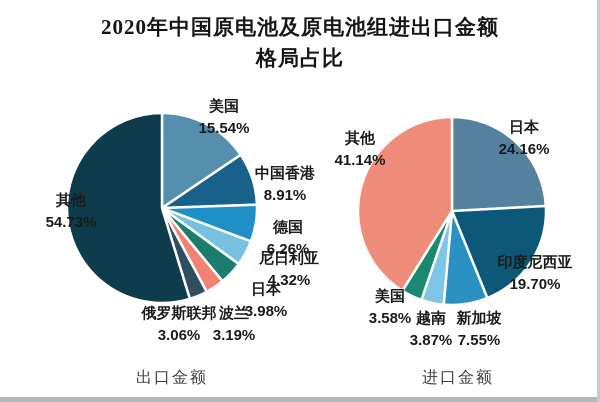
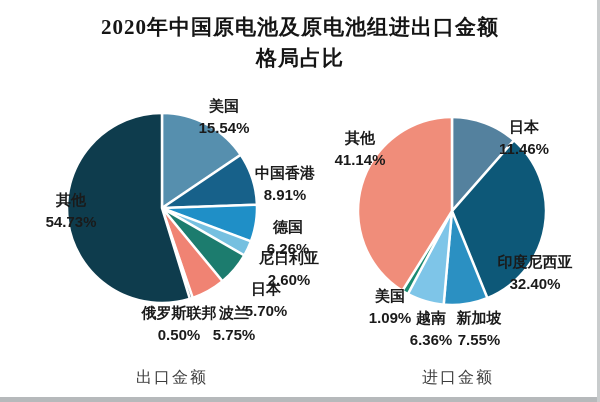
出口金额/尼日利亚: 4.32% -> 2.60%
出口金额/日本: 3.98% -> 5.70%
出口金额/波兰: 3.19% -> 5.75%
出口金额/俄罗斯联邦: 3.06% -> 0.50%
进口金额/日本: 24.16% -> 11.46%
进口金额/印度尼西亚: 19.70% -> 32.40%
进口金额/越南: 3.87% -> 6.36%
进口金额/美国: 3.58% -> 1.09%
